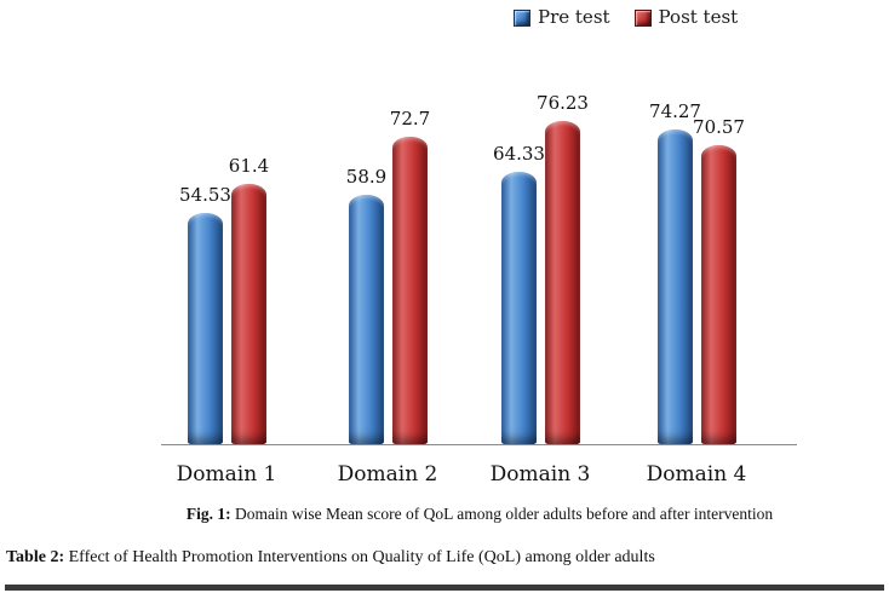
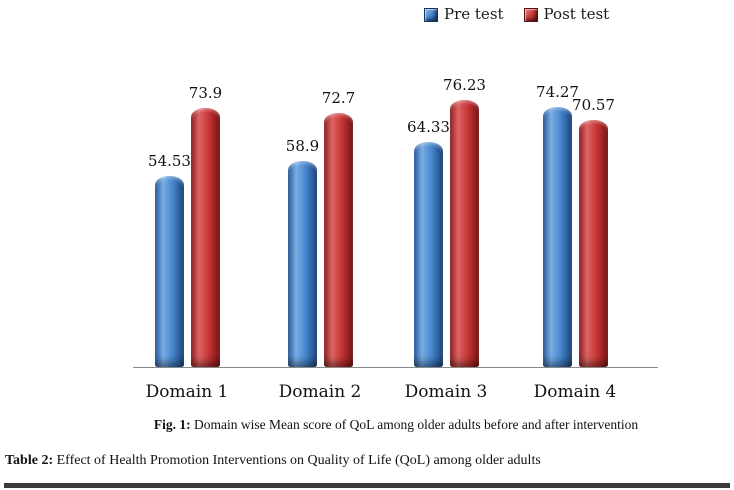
Post test/Domain 1: 61.4 -> 73.9
